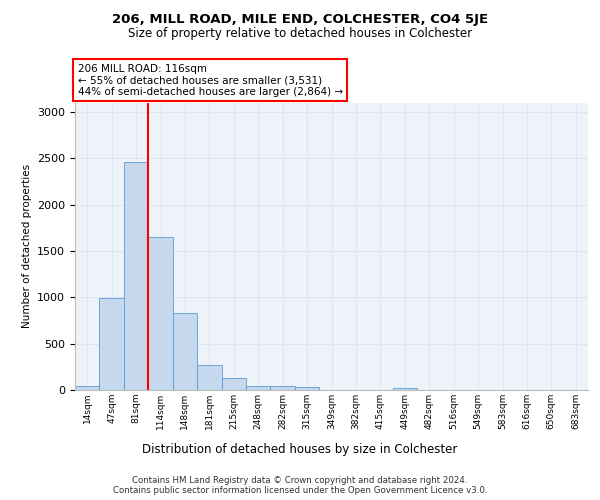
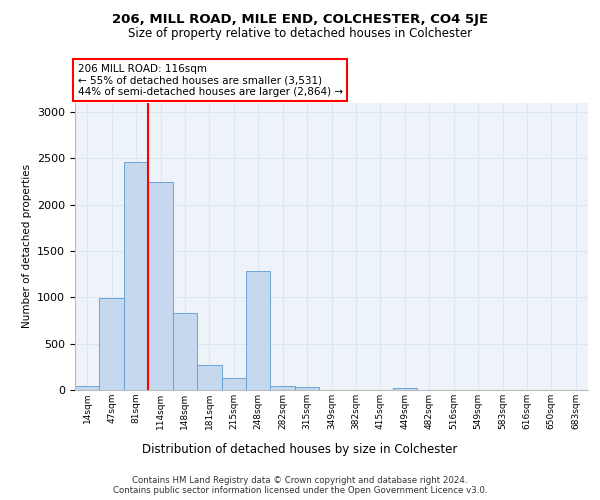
114sqm: 1650 -> 2240
248sqm: 40 -> 1280
